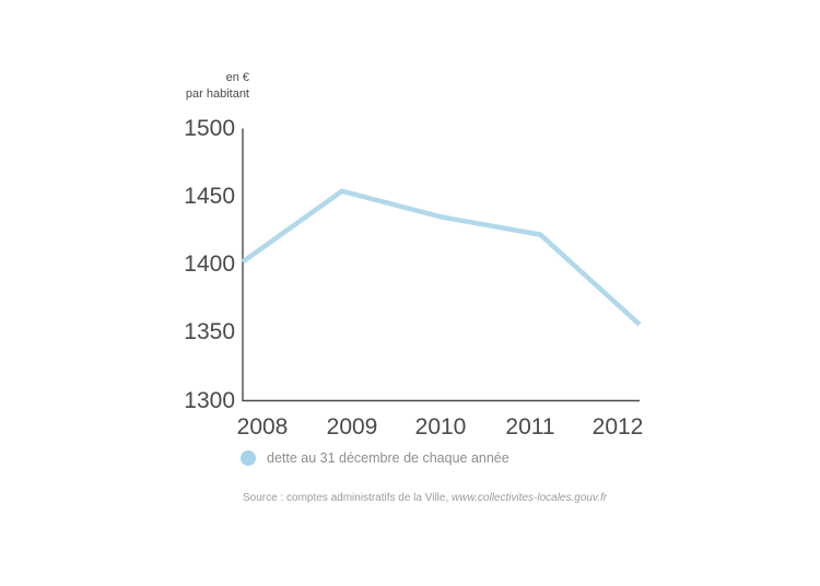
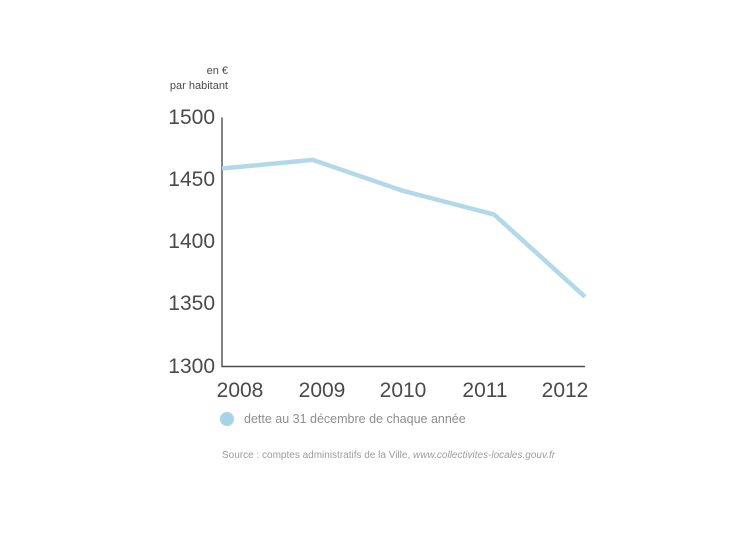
2008: 1402 -> 1459
2009: 1454 -> 1466
2010: 1435 -> 1441
